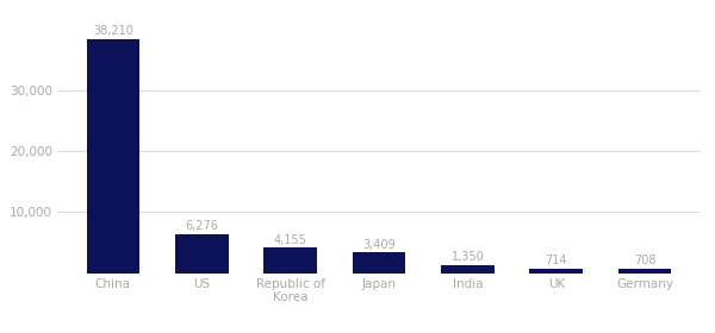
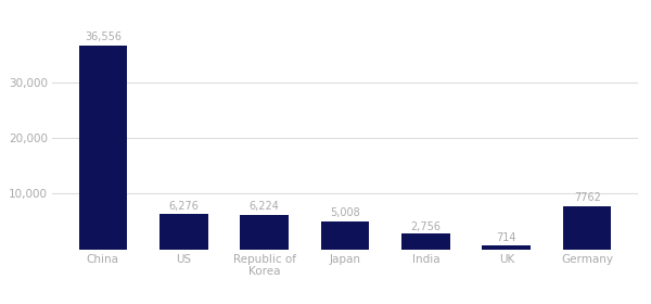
China: 38,210 -> 36,556
Republic of Korea: 4,155 -> 6,224
Japan: 3,409 -> 5,008
India: 1,350 -> 2,756
Germany: 708 -> 7762
